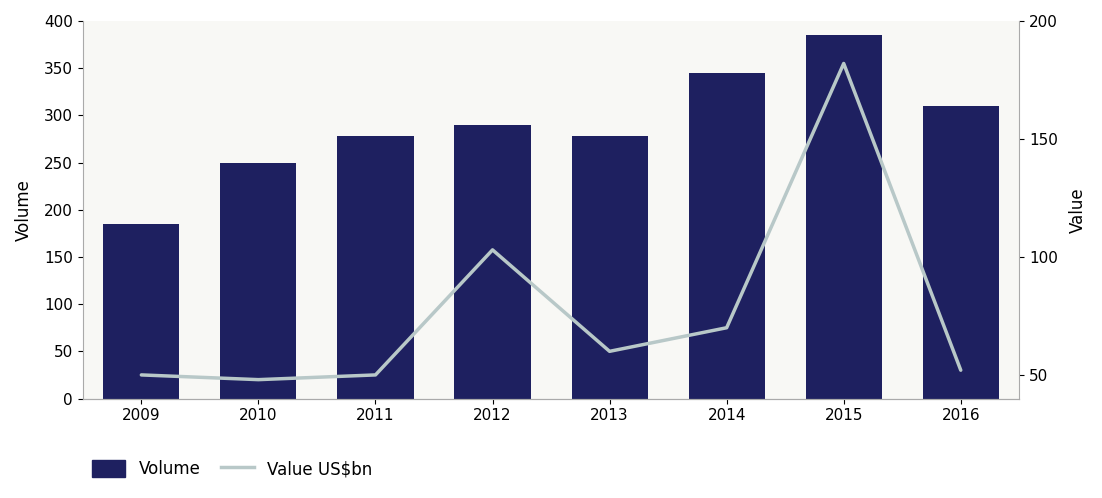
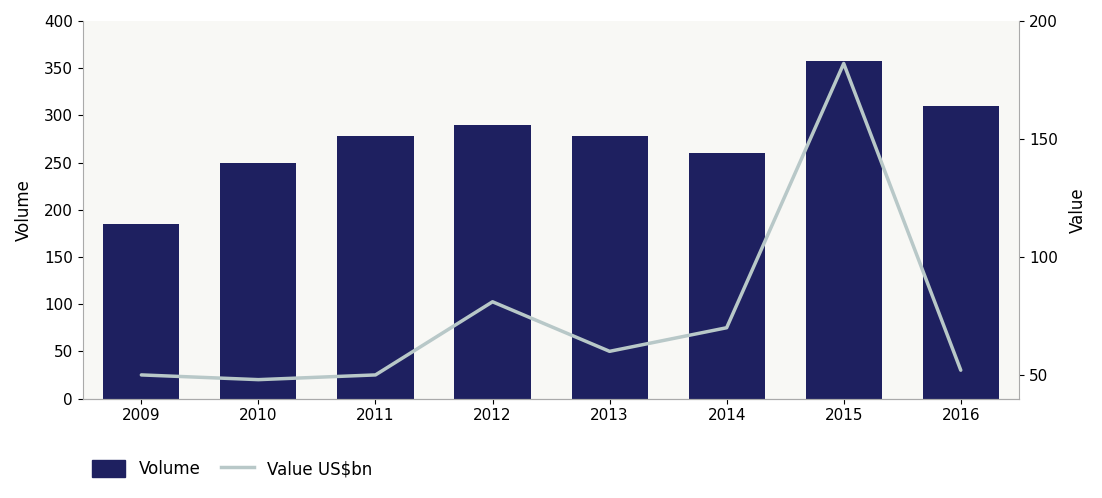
Value US$bn/2012: 103 -> 81
Volume/2014: 345 -> 260
Volume/2015: 385 -> 358
